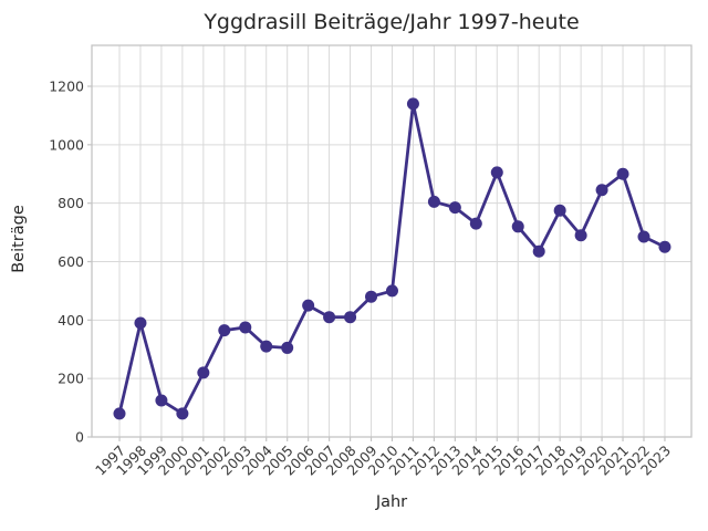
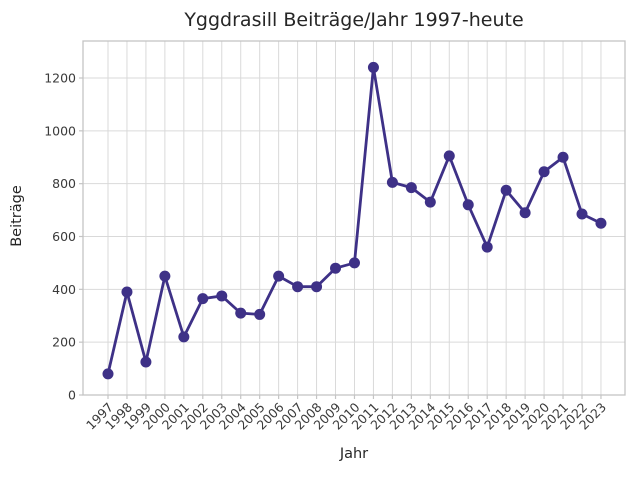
2000: 80 -> 450
2011: 1140 -> 1240
2017: 640 -> 560
